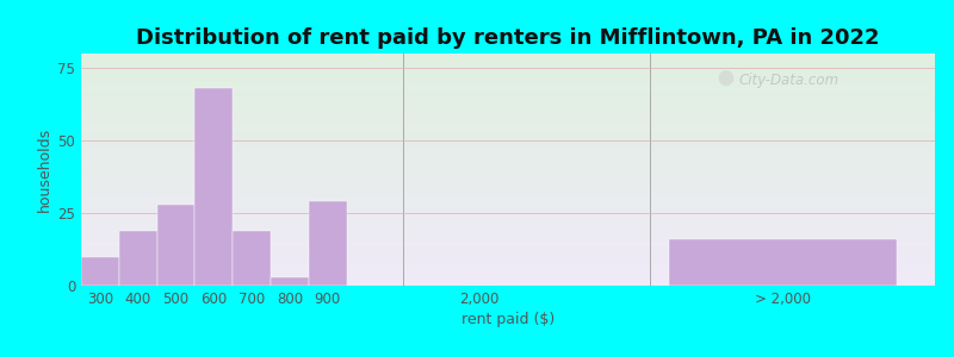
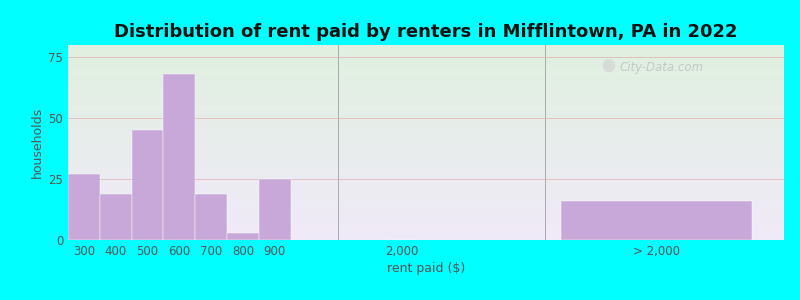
300: 10 -> 27
500: 28 -> 45
900: 29 -> 25
